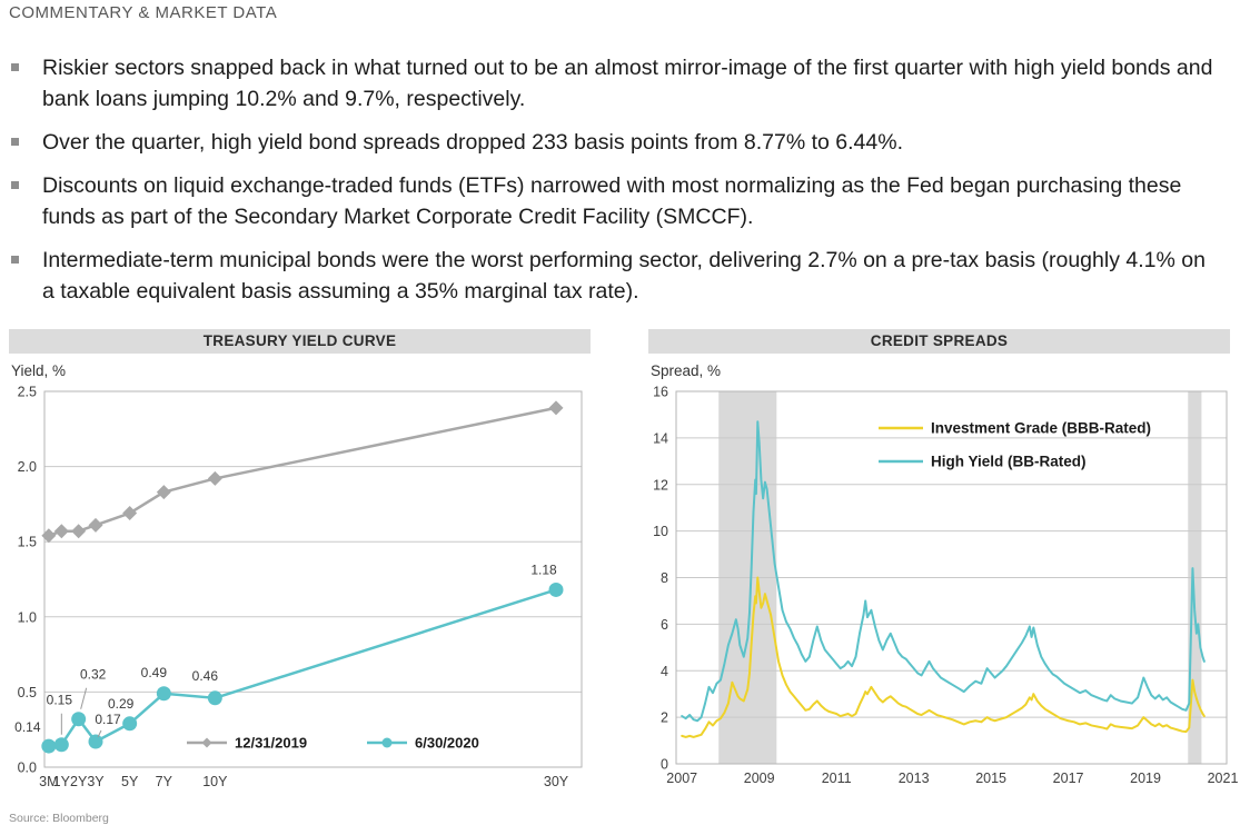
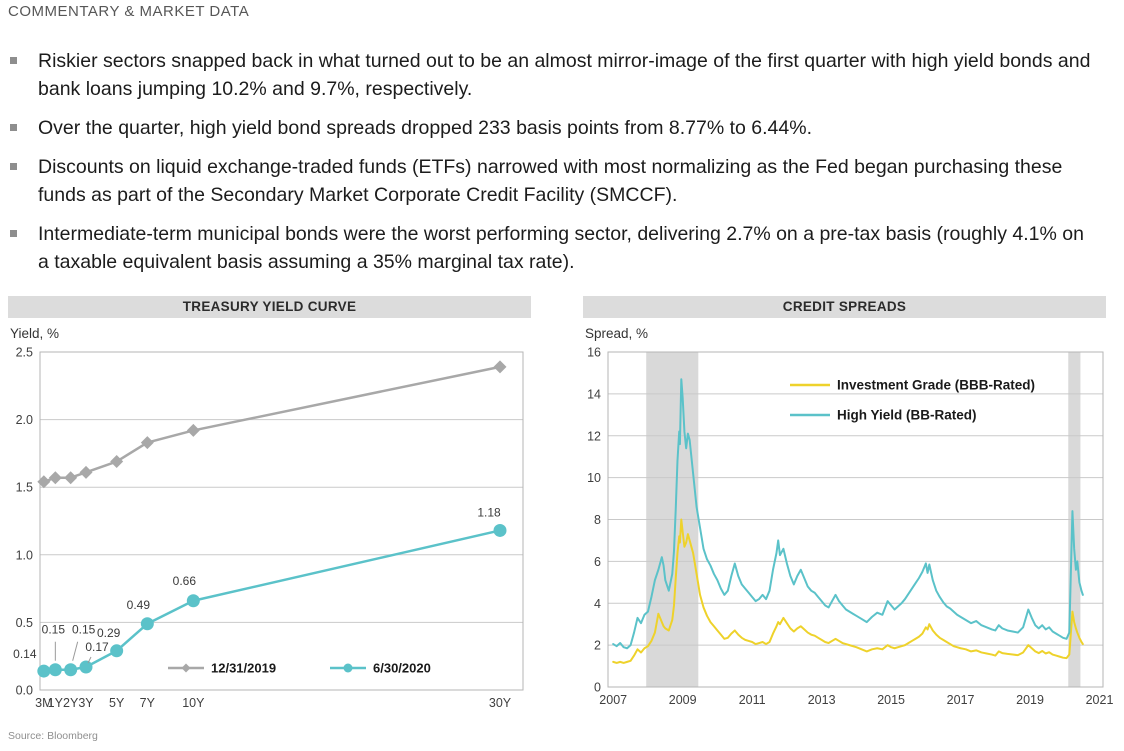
TREASURY YIELD CURVE/6/30/2020/2: 0.32 -> 0.15
TREASURY YIELD CURVE/6/30/2020/10: 0.46 -> 0.66
